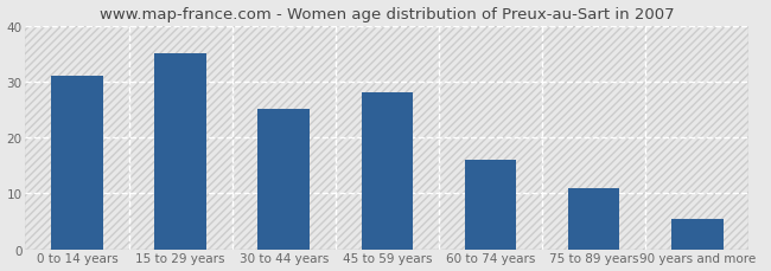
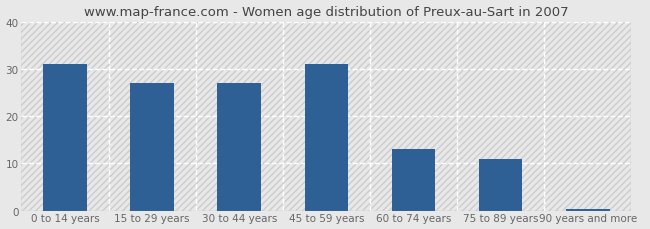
15 to 29 years: 35.0 -> 27.0
30 to 44 years: 25.0 -> 27.0
45 to 59 years: 28.0 -> 31.0
60 to 74 years: 16.0 -> 13.0
90 years and more: 5.5 -> 0.4
